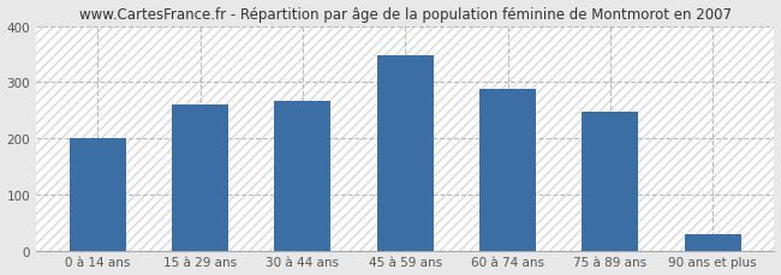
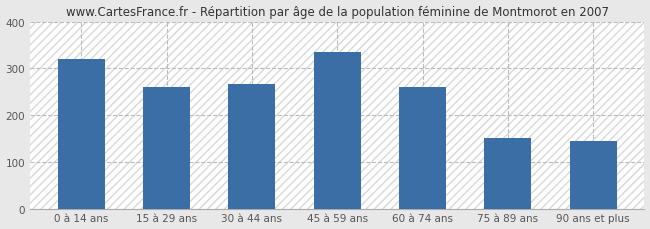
0 à 14 ans: 200 -> 320
45 à 59 ans: 347 -> 335
60 à 74 ans: 287 -> 260
75 à 89 ans: 247 -> 150
90 ans et plus: 30 -> 145
